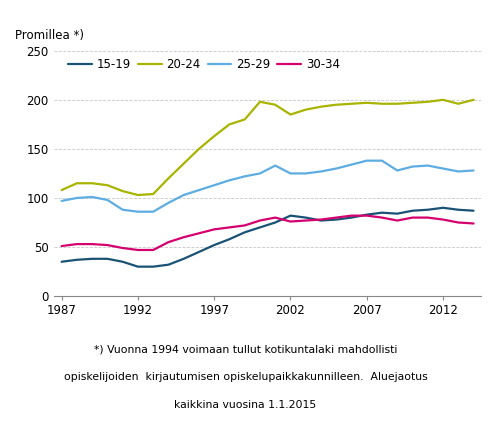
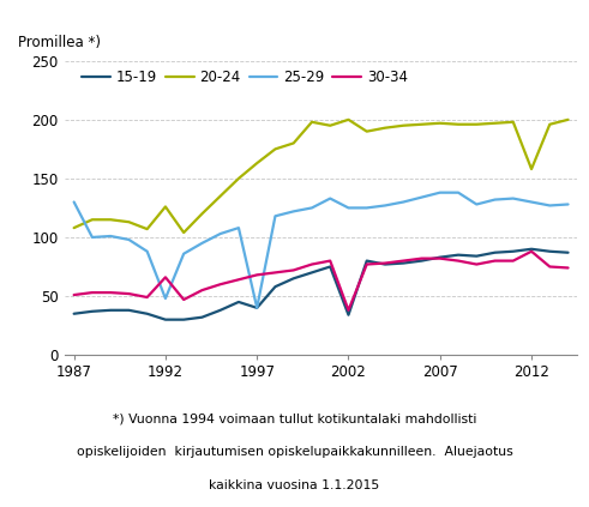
25-29/1987: 97 -> 130
20-24/1992: 103 -> 126
25-29/1992: 86 -> 48
30-34/1992: 47 -> 66
15-19/1997: 52 -> 40
25-29/1997: 113 -> 40
15-19/2002: 82 -> 34
20-24/2002: 185 -> 200
30-34/2002: 76 -> 38
20-24/2012: 200 -> 158
30-34/2012: 78 -> 88
